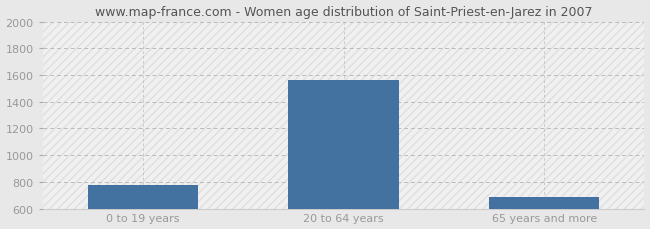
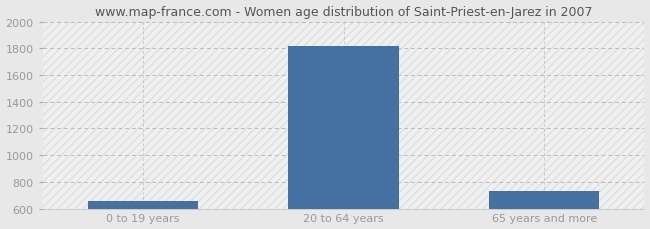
0 to 19 years: 780 -> 660
20 to 64 years: 1560 -> 1820
65 years and more: 690 -> 740
